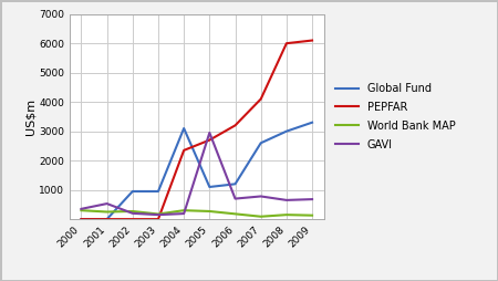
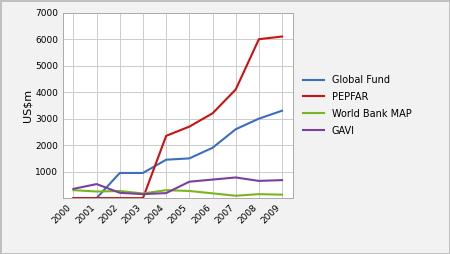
Global Fund/2004: 3100 -> 1450
Global Fund/2005: 1100 -> 1500
GAVI/2005: 2950 -> 620
Global Fund/2006: 1200 -> 1900
